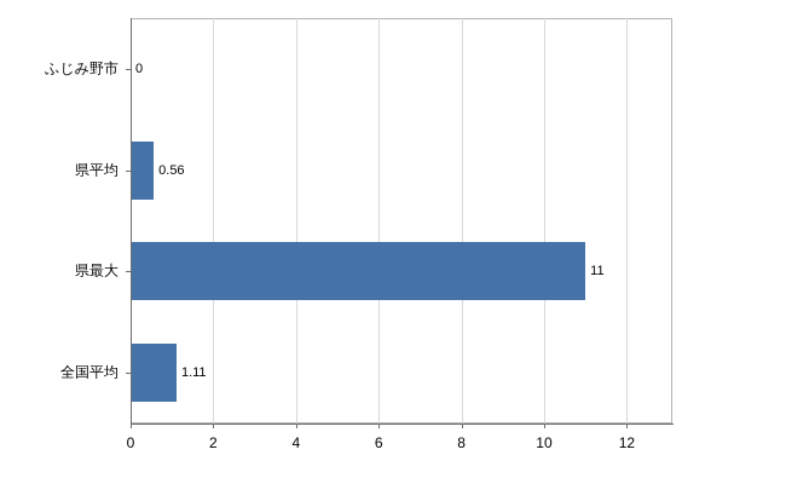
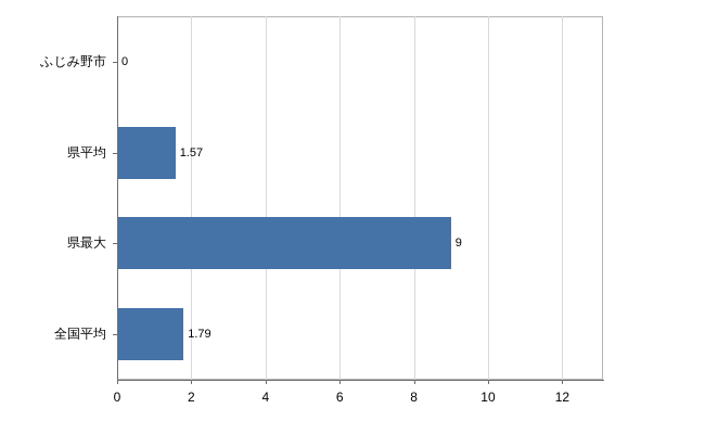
県平均: 0.56 -> 1.57
県最大: 11 -> 9
全国平均: 1.11 -> 1.79
